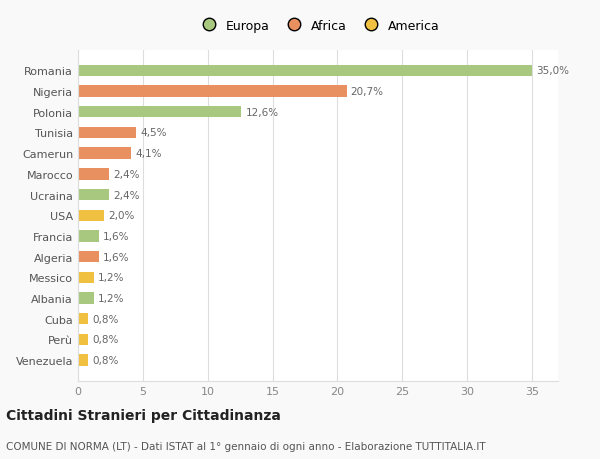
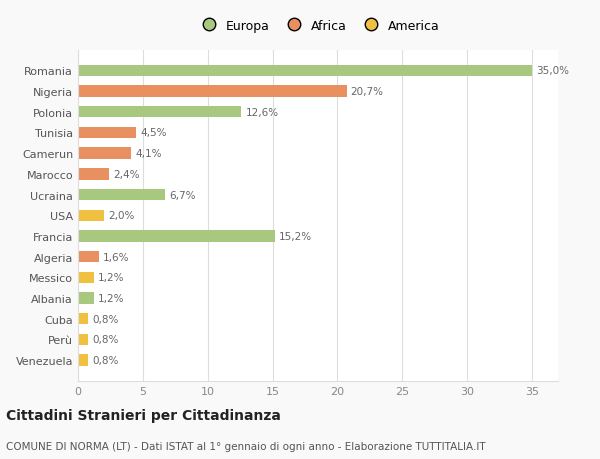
Ucraina: 2,4% -> 6,7%
Francia: 1,6% -> 15,2%
